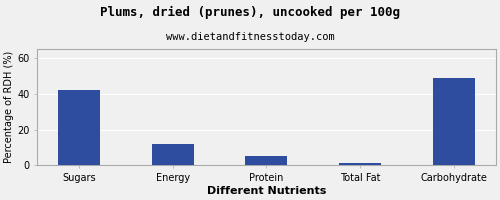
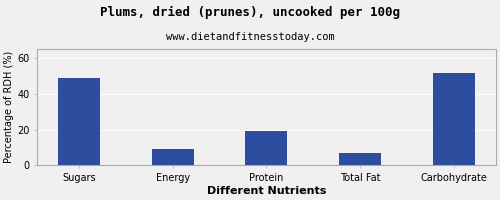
Sugars: 42 -> 49
Energy: 12 -> 9
Protein: 5 -> 19
Total Fat: 2 -> 7
Carbohydrate: 49 -> 52
